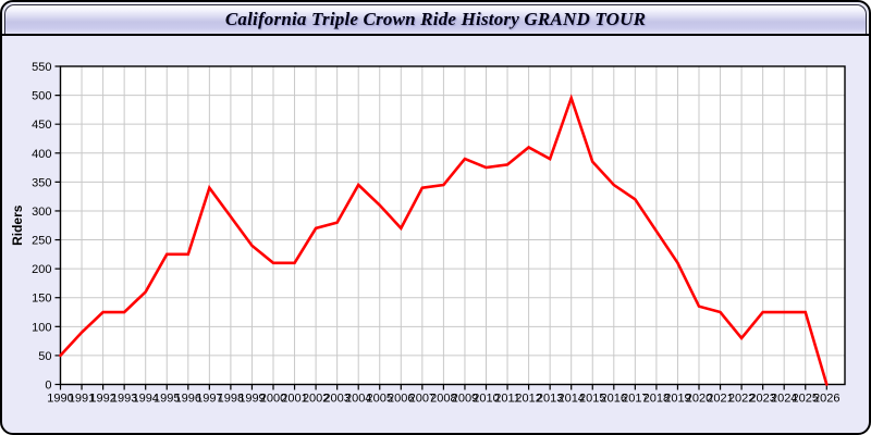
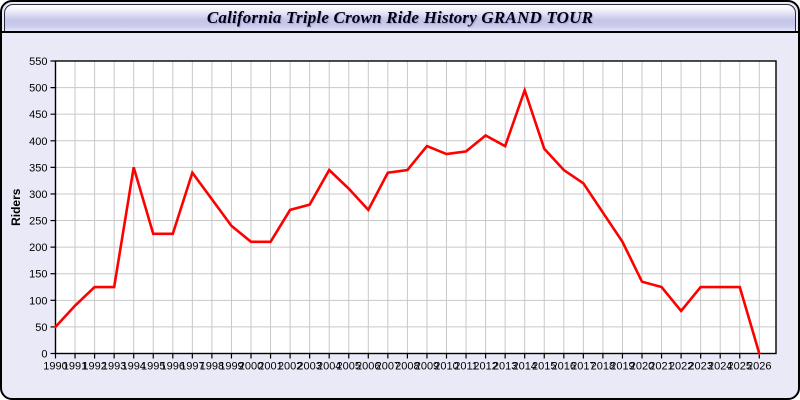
1994: 160 -> 350
